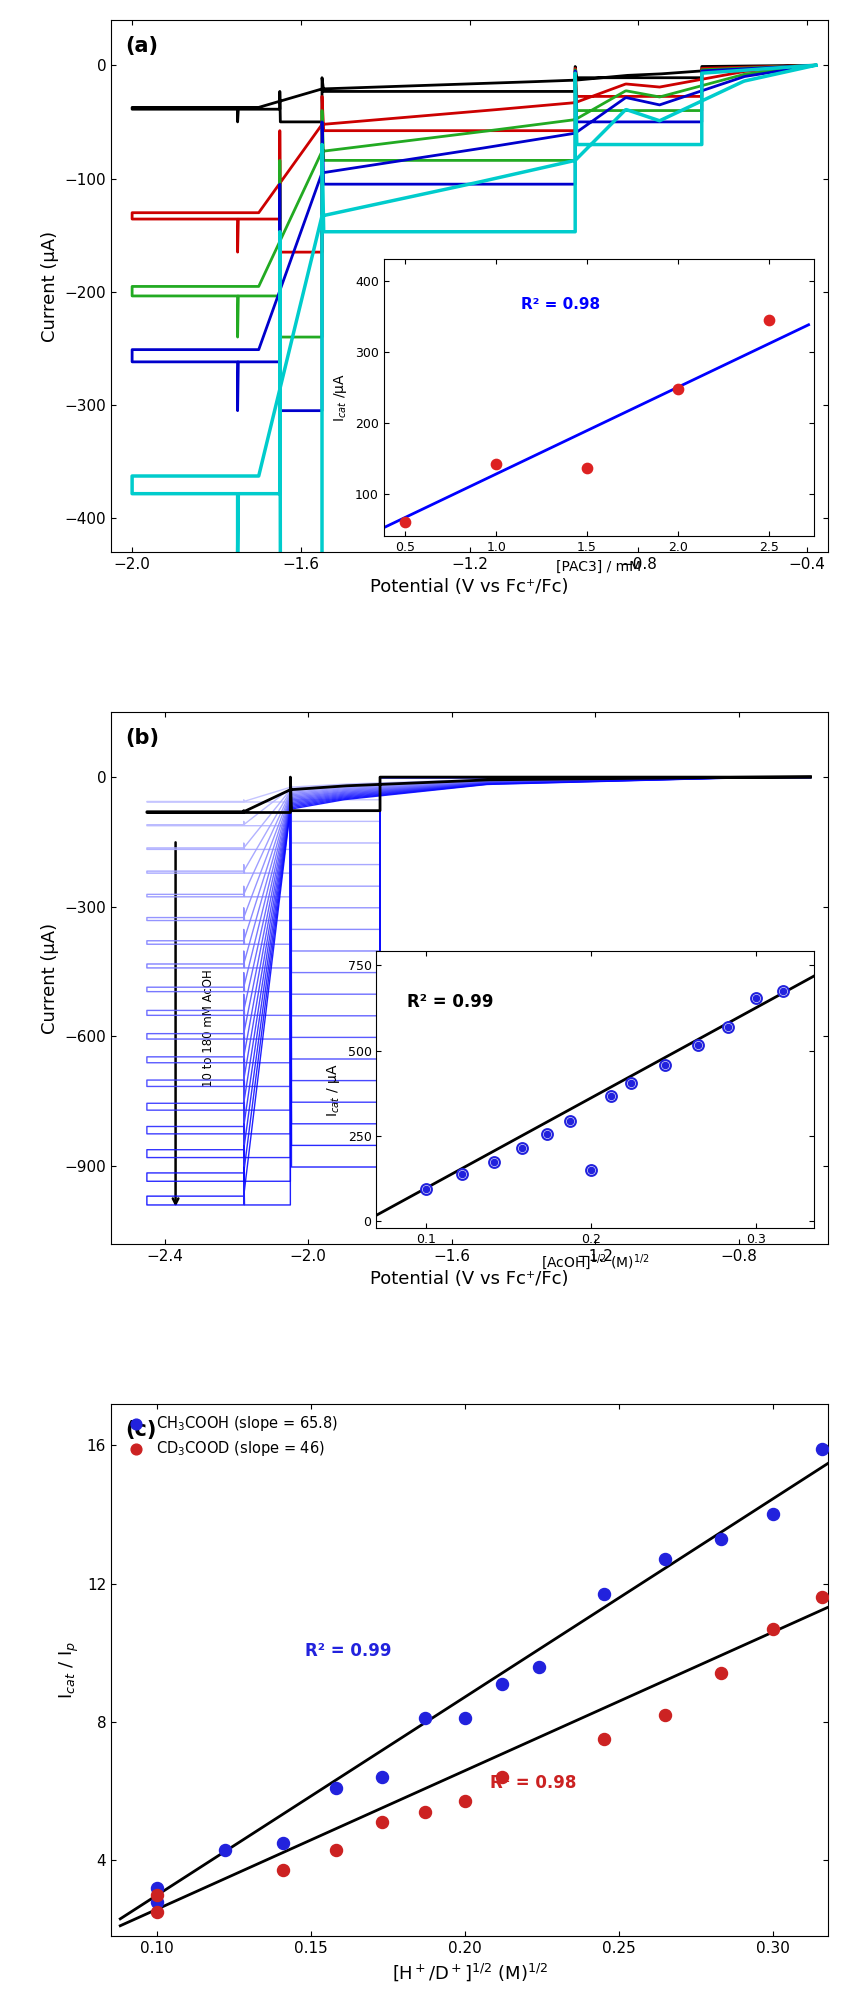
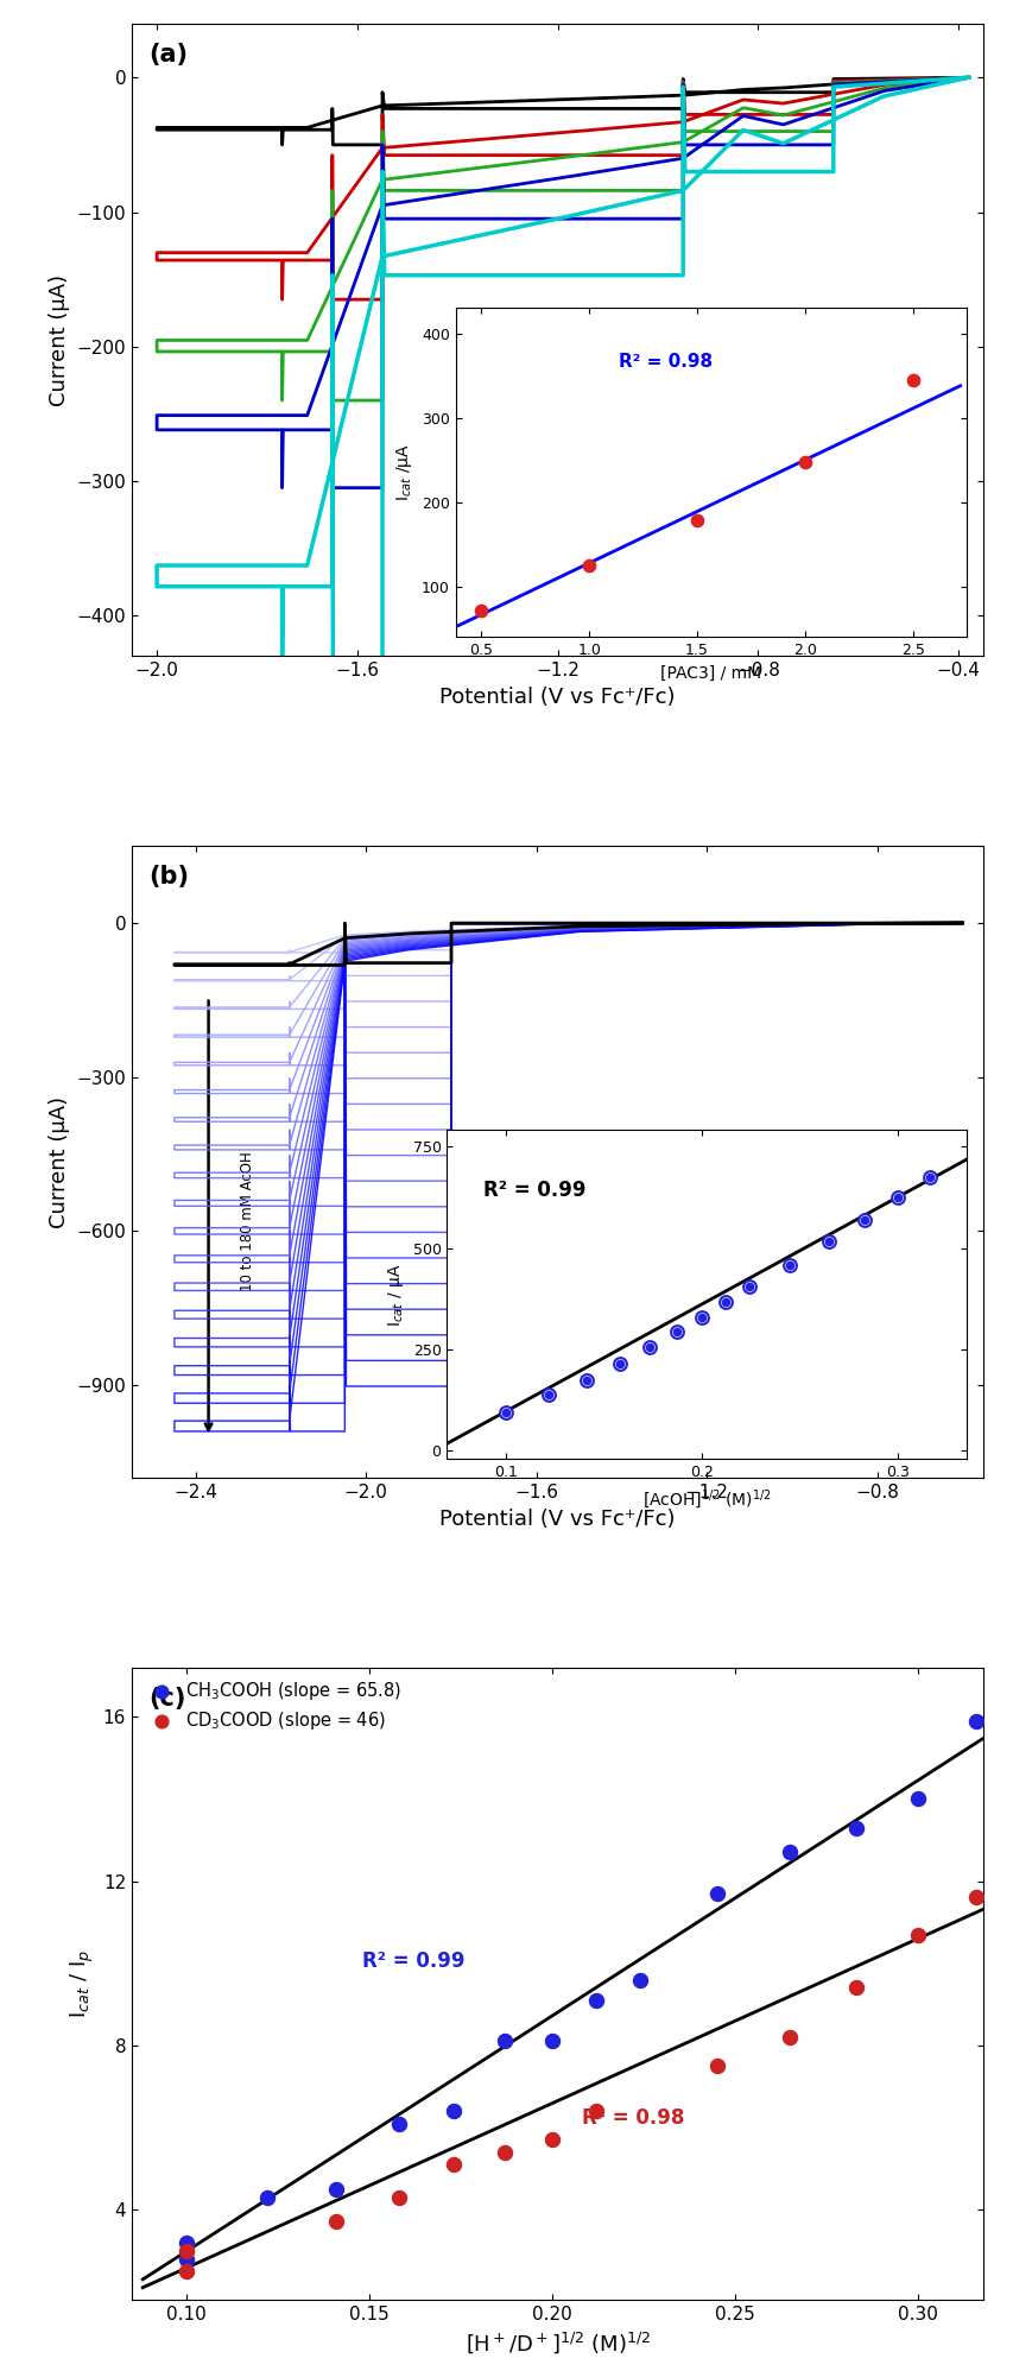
0.5: 60 -> 72
1.0: 142 -> 125
1.5: 136 -> 178
0.2: 150 -> 330
0.3: 655 -> 625
